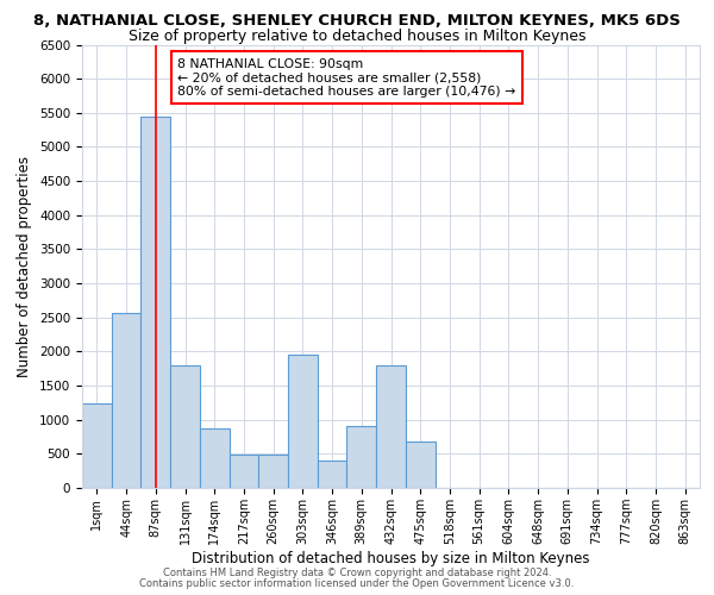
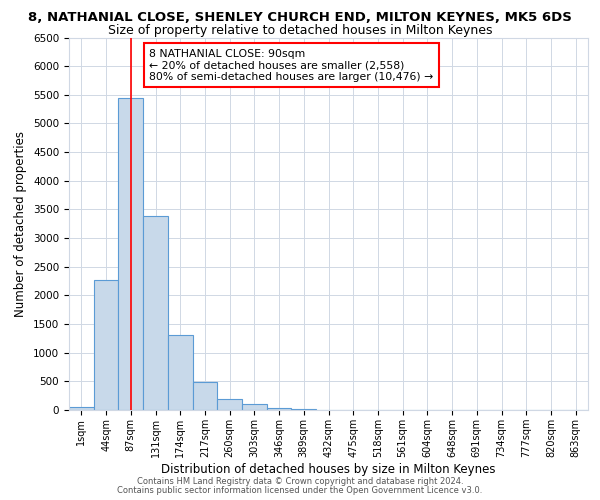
1sqm: 1240 -> 60
44sqm: 2560 -> 2270
131sqm: 1800 -> 3390
174sqm: 880 -> 1310
260sqm: 480 -> 190
303sqm: 1960 -> 100
346sqm: 400 -> 40
389sqm: 900 -> 10
432sqm: 1800 -> 0
475sqm: 680 -> 0
